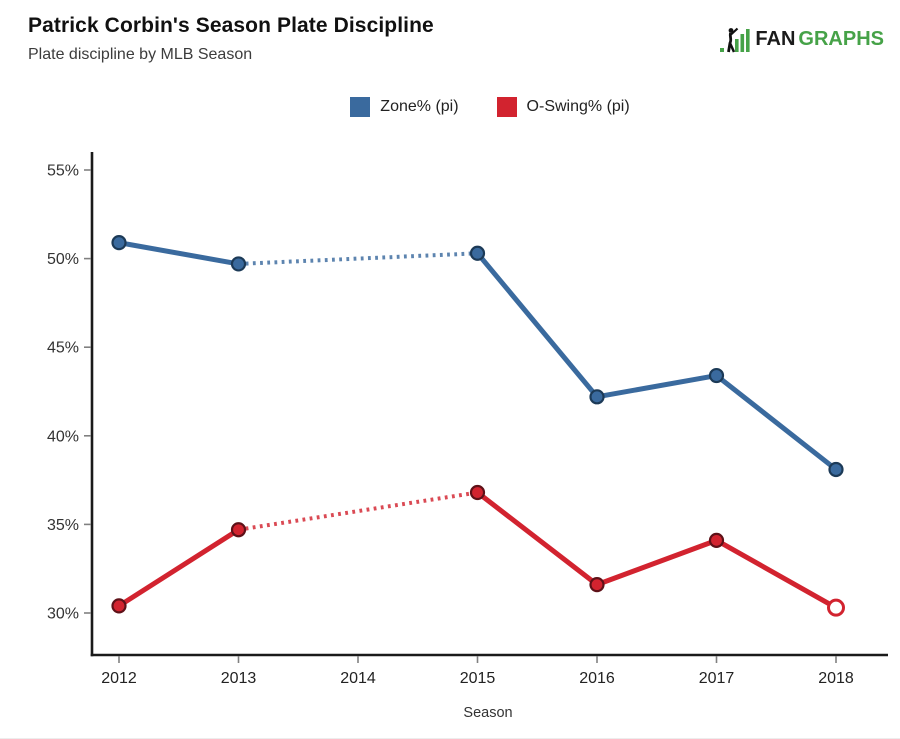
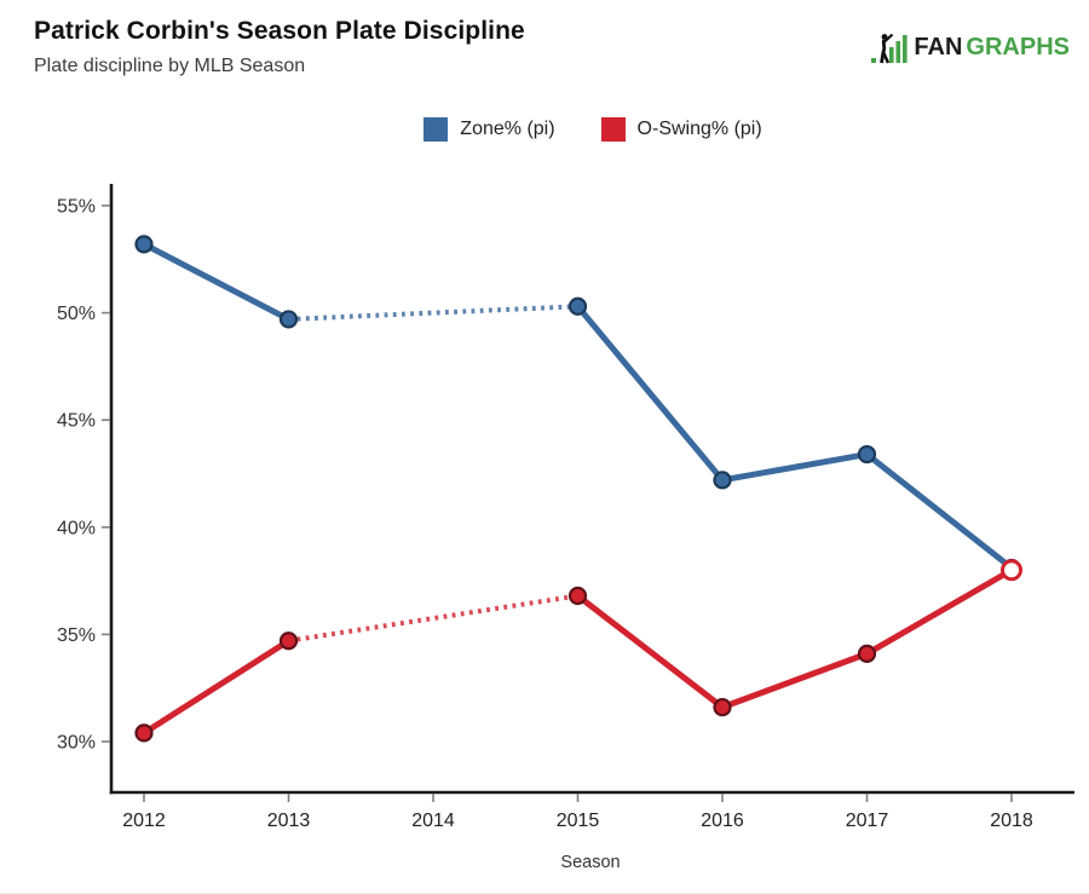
Zone% (pi)/2012: 50.9% -> 53.2%
O-Swing% (pi)/2018: 30.3% -> 38.0%
